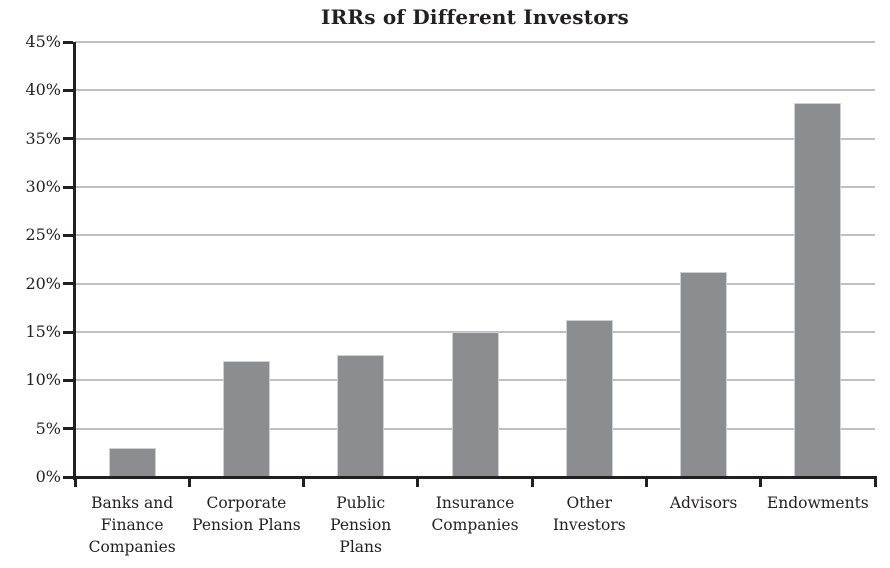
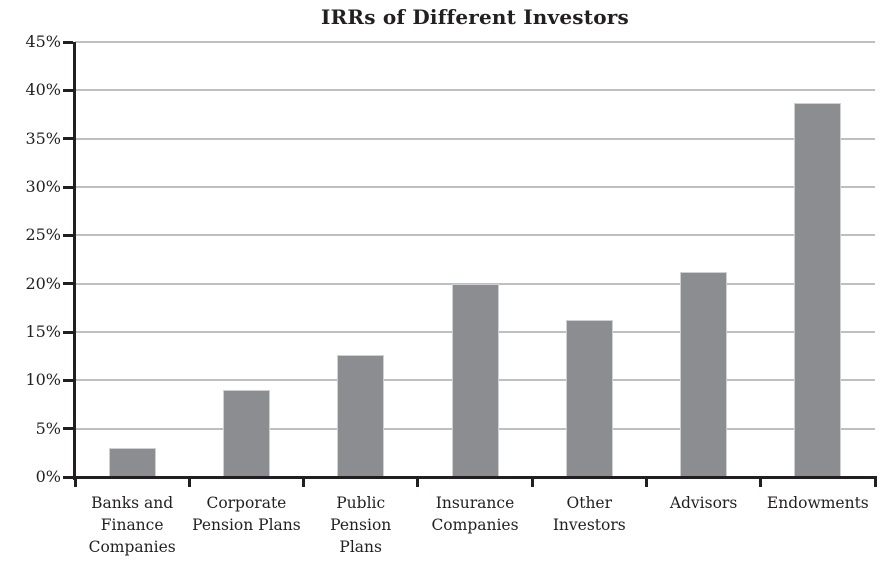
Corporate Pension Plans: 12% -> 9%
Insurance Companies: 15% -> 20%
